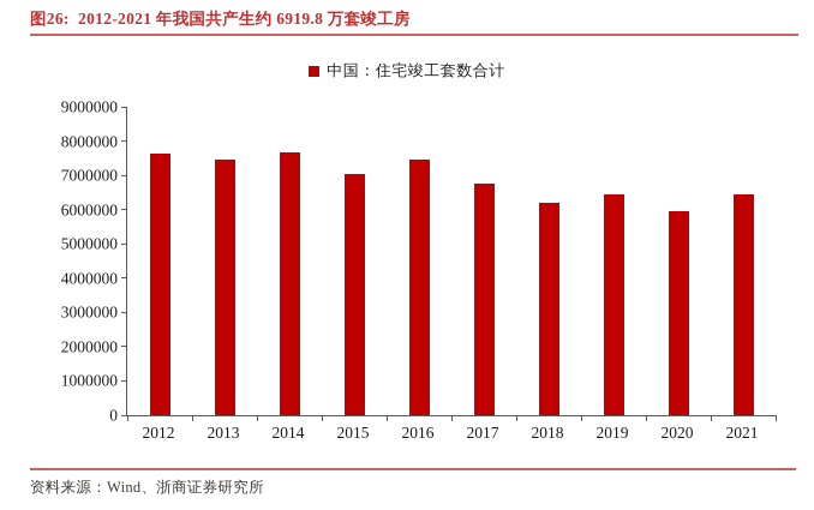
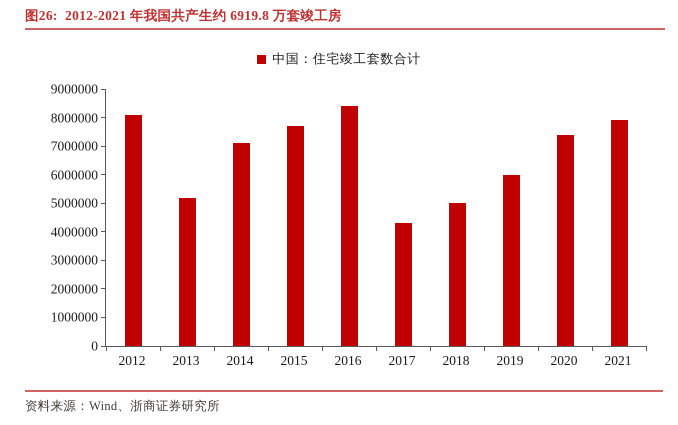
2012: 7600000 -> 8100000
2013: 7500000 -> 5200000
2014: 7700000 -> 7100000
2015: 7000000 -> 7700000
2016: 7400000 -> 8400000
2017: 6800000 -> 4300000
2018: 6200000 -> 5000000
2019: 6400000 -> 6000000
2020: 6000000 -> 7400000
2021: 6500000 -> 7900000
